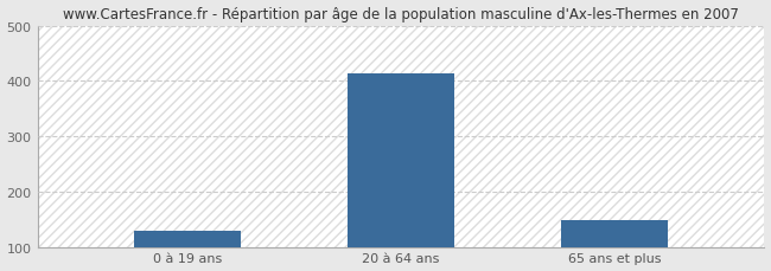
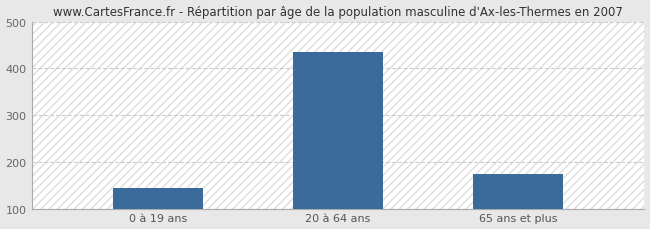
0 à 19 ans: 130 -> 145
20 à 64 ans: 413 -> 435
65 ans et plus: 149 -> 175
